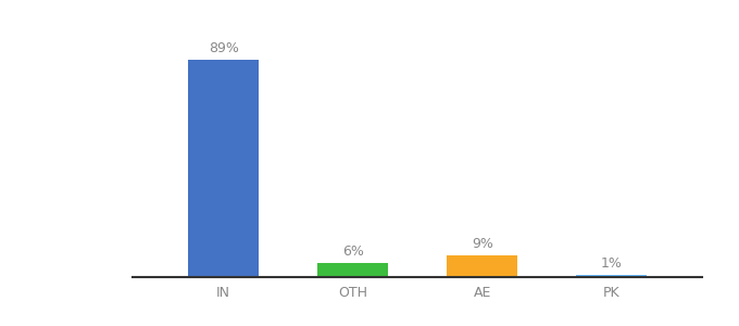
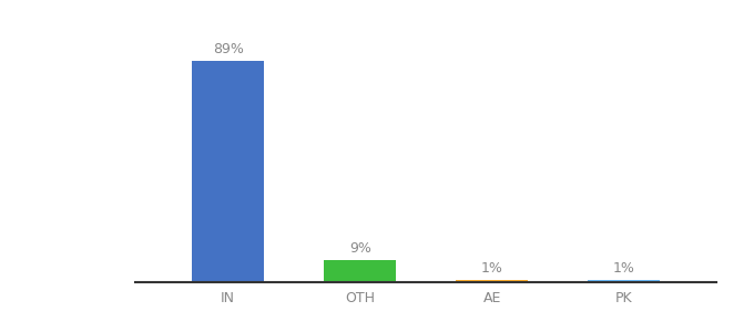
OTH: 6% -> 9%
AE: 9% -> 1%
